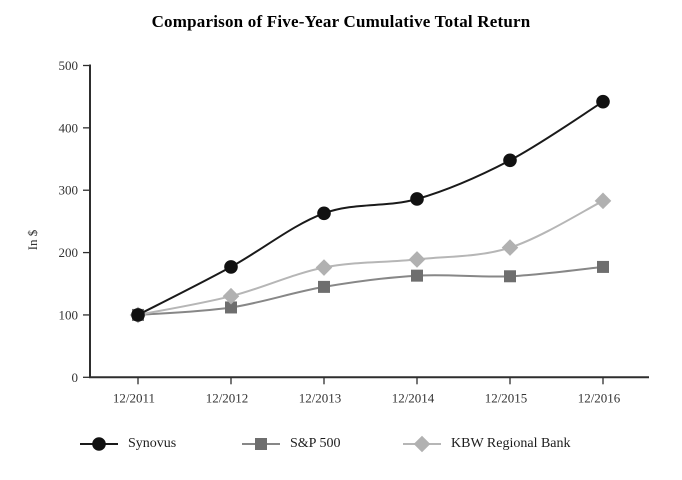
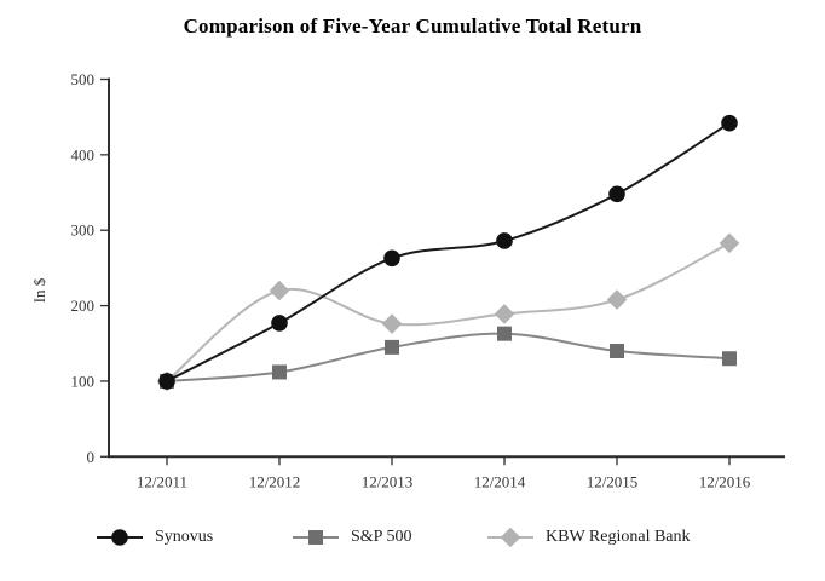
KBW Regional Bank/12/2012: 130 -> 220
S&P 500/12/2015: 160 -> 140
S&P 500/12/2016: 180 -> 130
